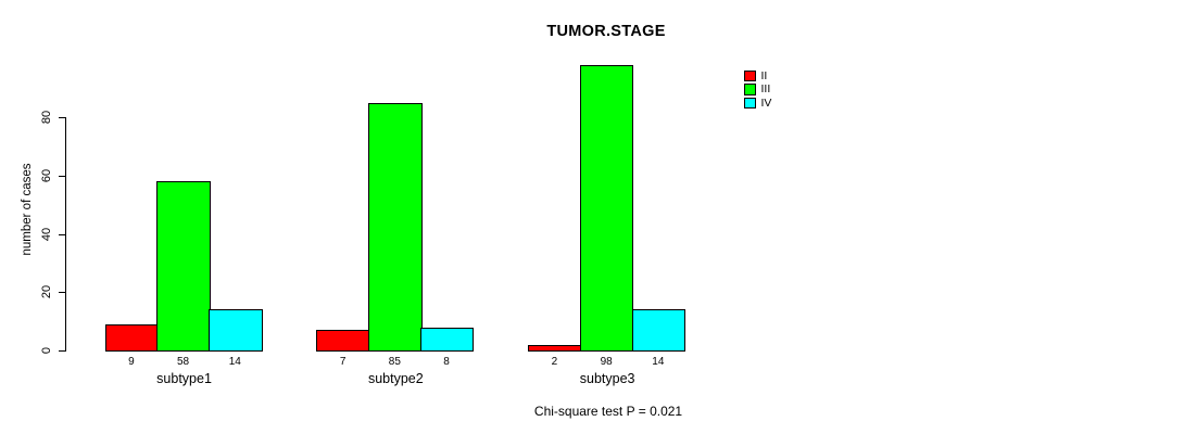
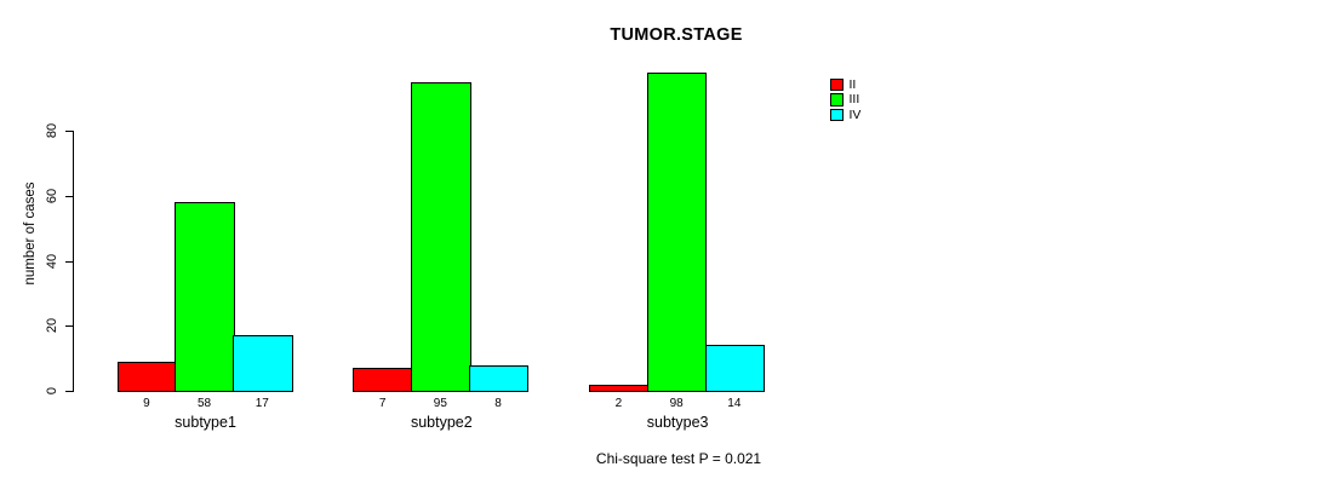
IV/subtype1: 14 -> 17
III/subtype2: 85 -> 95
